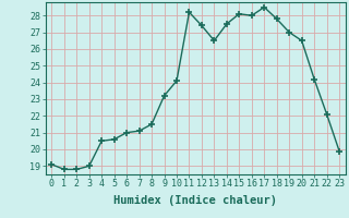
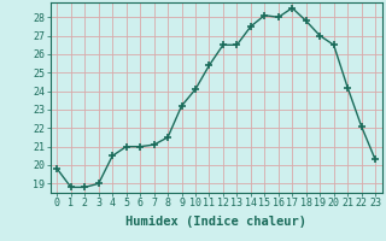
0: 19.1 -> 19.8
5: 20.6 -> 21.0
11: 28.2 -> 25.4
12: 27.4 -> 26.5
23: 19.9 -> 20.3
